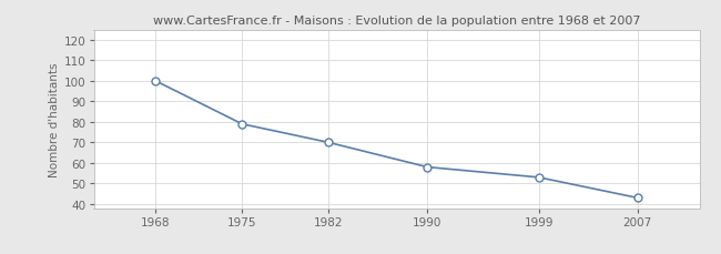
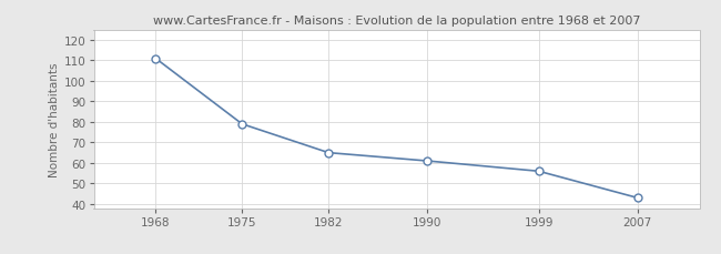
1968: 100 -> 111
1982: 70 -> 65
1990: 58 -> 61
1999: 53 -> 56
